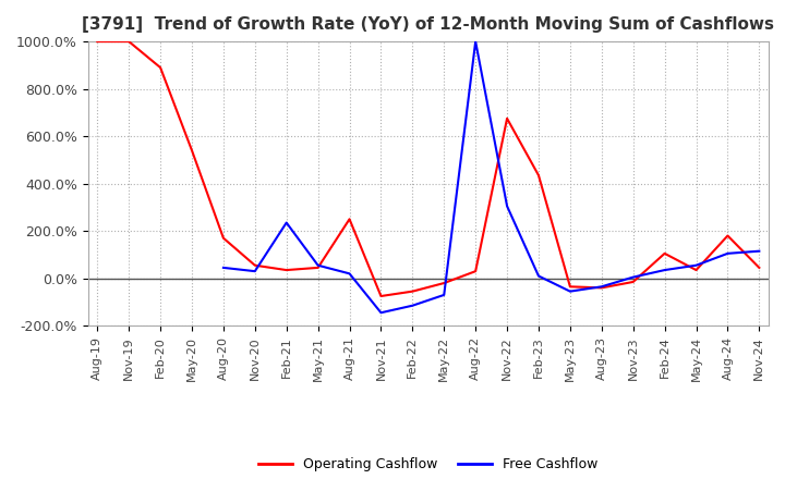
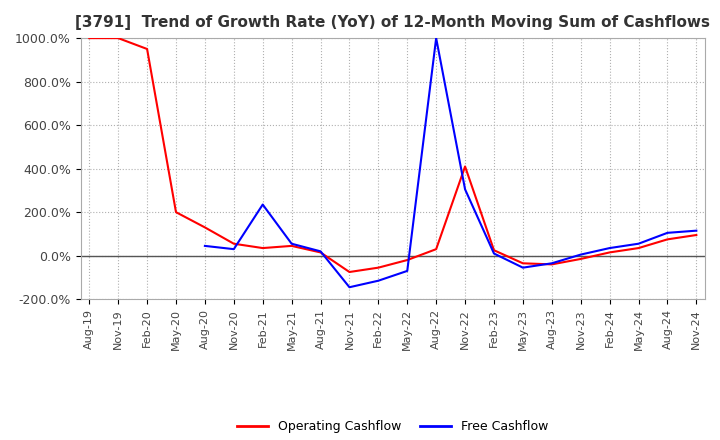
Operating Cashflow/Feb-20: 890% -> 950%
Operating Cashflow/May-20: 540% -> 200%
Operating Cashflow/Aug-20: 170% -> 130%
Operating Cashflow/Aug-21: 250% -> 15%
Operating Cashflow/Nov-22: 675% -> 410%
Operating Cashflow/Feb-23: 435% -> 25%
Operating Cashflow/Feb-24: 105% -> 15%
Operating Cashflow/Aug-24: 180% -> 75%
Operating Cashflow/Nov-24: 45% -> 95%
